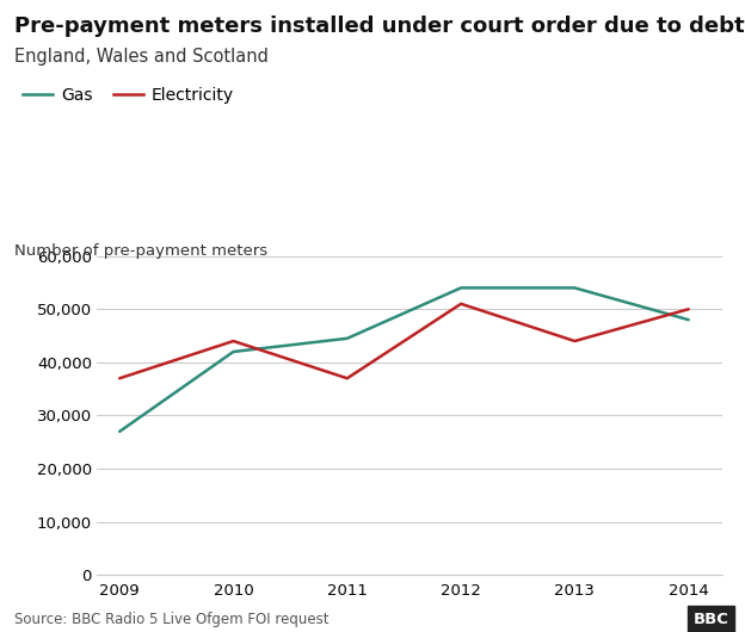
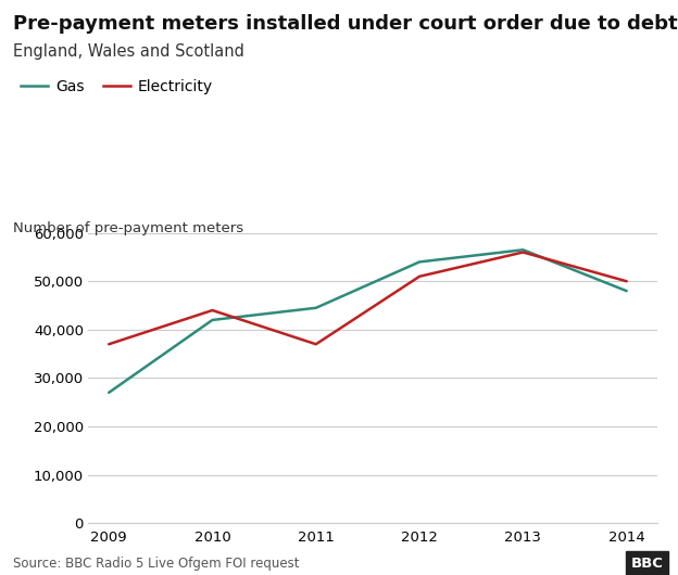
Gas/2013: 54,000 -> 56,500
Electricity/2013: 44,000 -> 56,000
